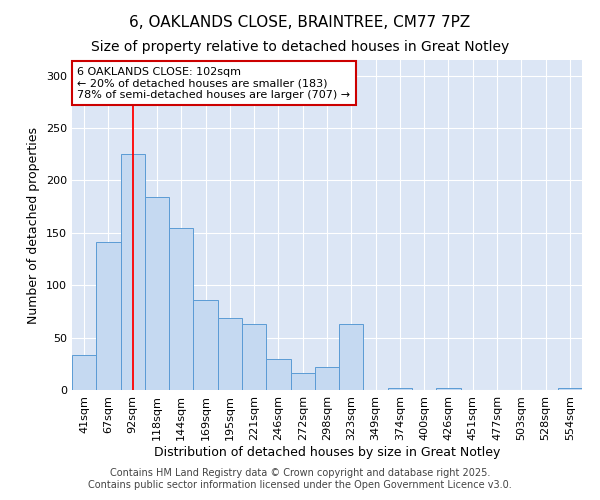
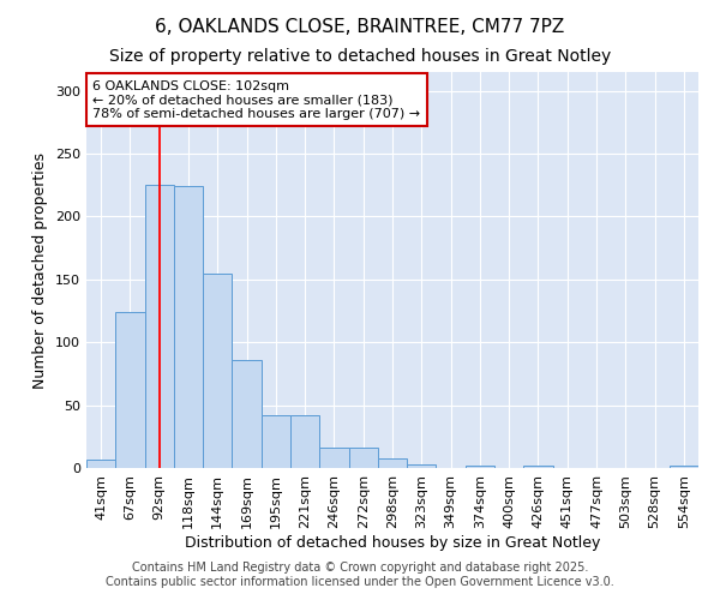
41sqm: 33 -> 7
67sqm: 141 -> 124
118sqm: 184 -> 224
195sqm: 69 -> 42
221sqm: 63 -> 42
246sqm: 30 -> 16
298sqm: 22 -> 8
323sqm: 63 -> 3
